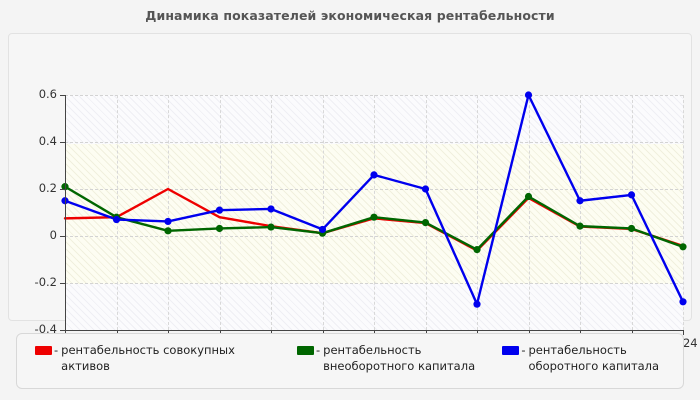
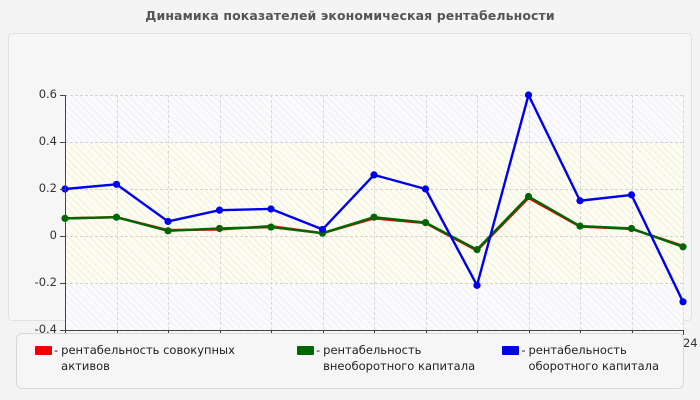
рентабельность внеоборотного капитала/2012: 0.21 -> 0.07
рентабельность оборотного капитала/2012: 0.15 -> 0.20
рентабельность оборотного капитала/2013: 0.07 -> 0.22
рентабельность совокупных активов/2014: 0.20 -> 0.03
рентабельность совокупных активов/2015: 0.08 -> 0.03
рентабельность оборотного капитала/2020: -0.29 -> -0.21
